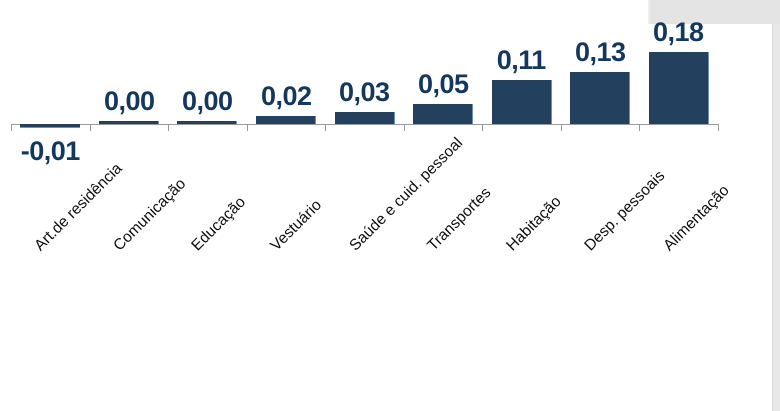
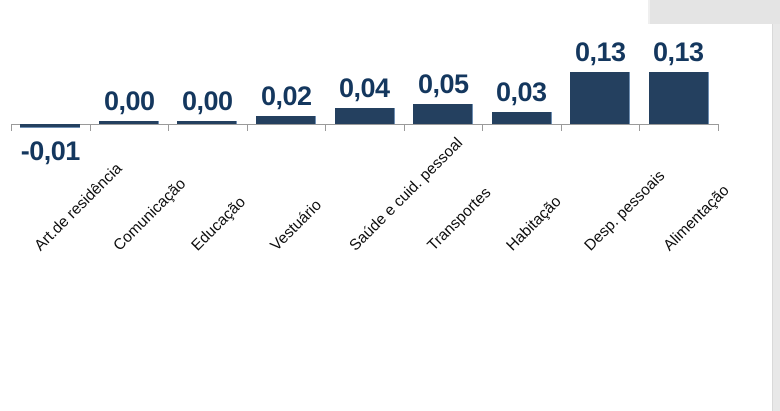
Saúde e cuid. pessoal: 0,03 -> 0,04
Habitação: 0,11 -> 0,03
Alimentação: 0,18 -> 0,13
